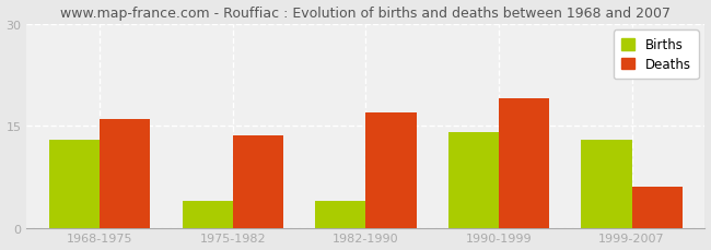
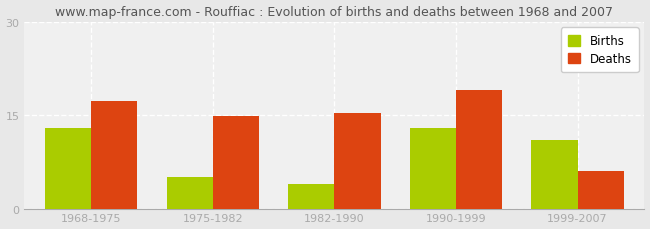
Deaths/1968-1975: 16.0 -> 17.2
Births/1975-1982: 4 -> 5
Deaths/1975-1982: 13.5 -> 14.8
Deaths/1982-1990: 17.0 -> 15.4
Births/1990-1999: 14 -> 13
Births/1999-2007: 13 -> 11
